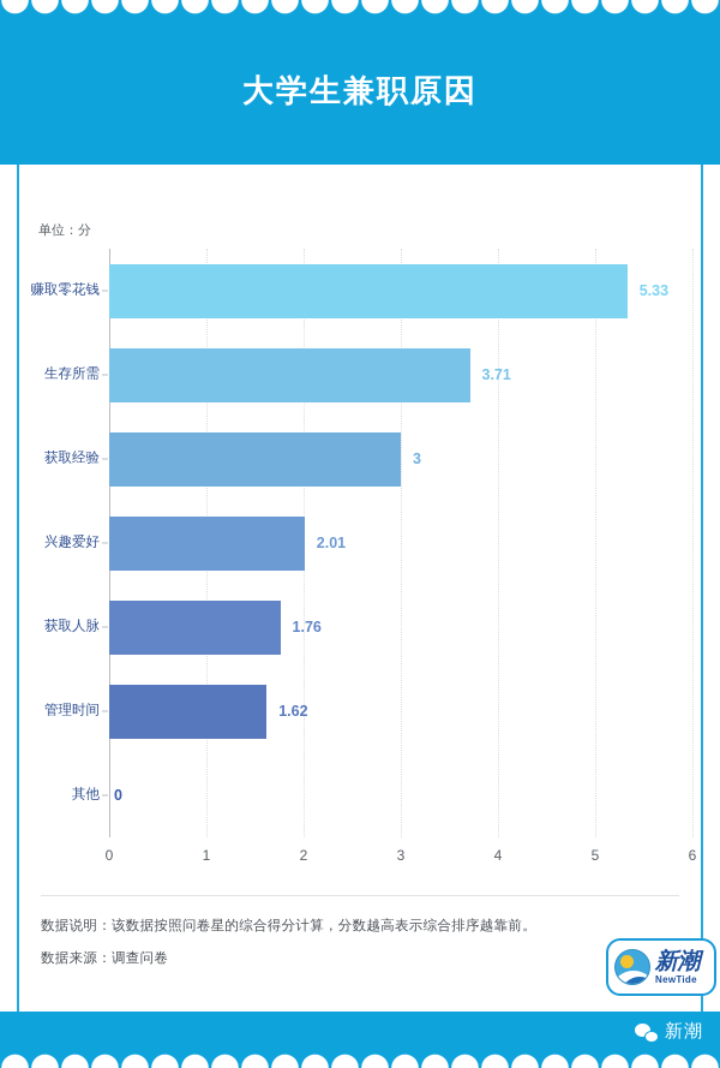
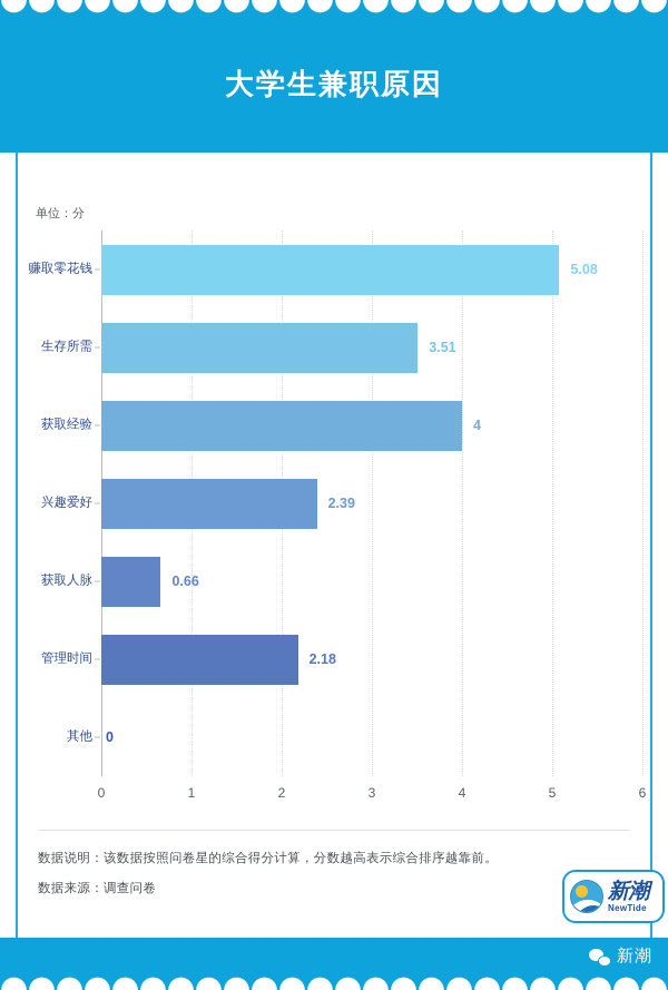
赚取零花钱: 5.33 -> 5.08
生存所需: 3.71 -> 3.51
获取经验: 3 -> 4
兴趣爱好: 2.01 -> 2.39
获取人脉: 1.76 -> 0.66
管理时间: 1.62 -> 2.18
